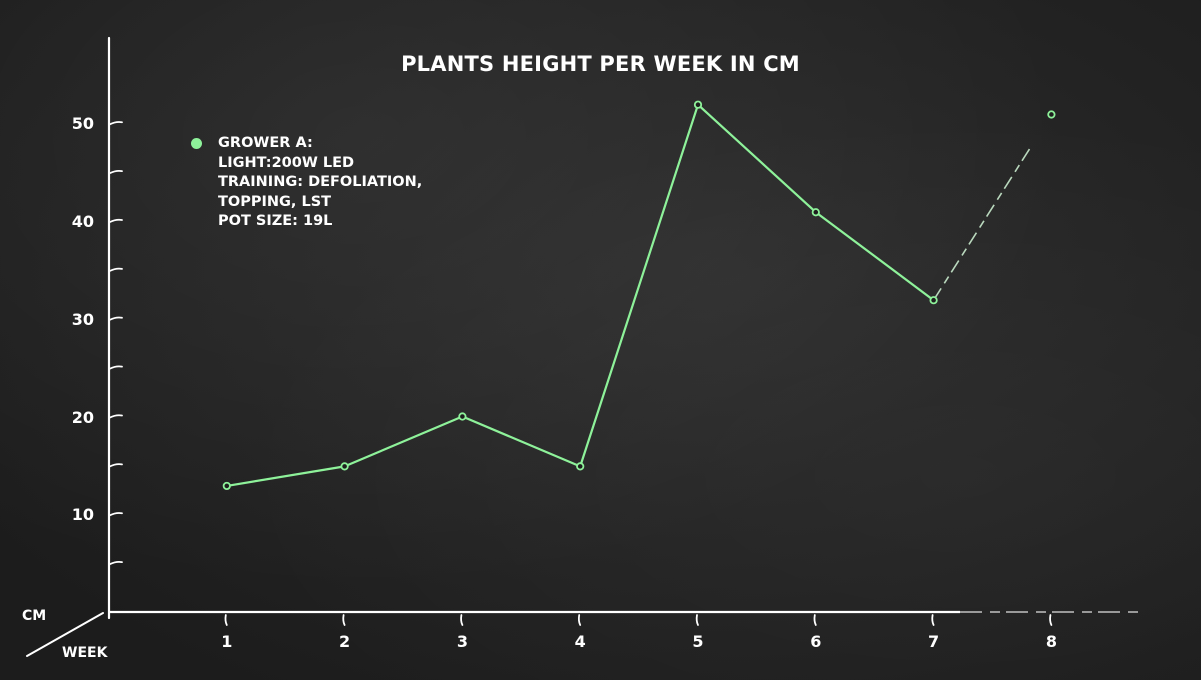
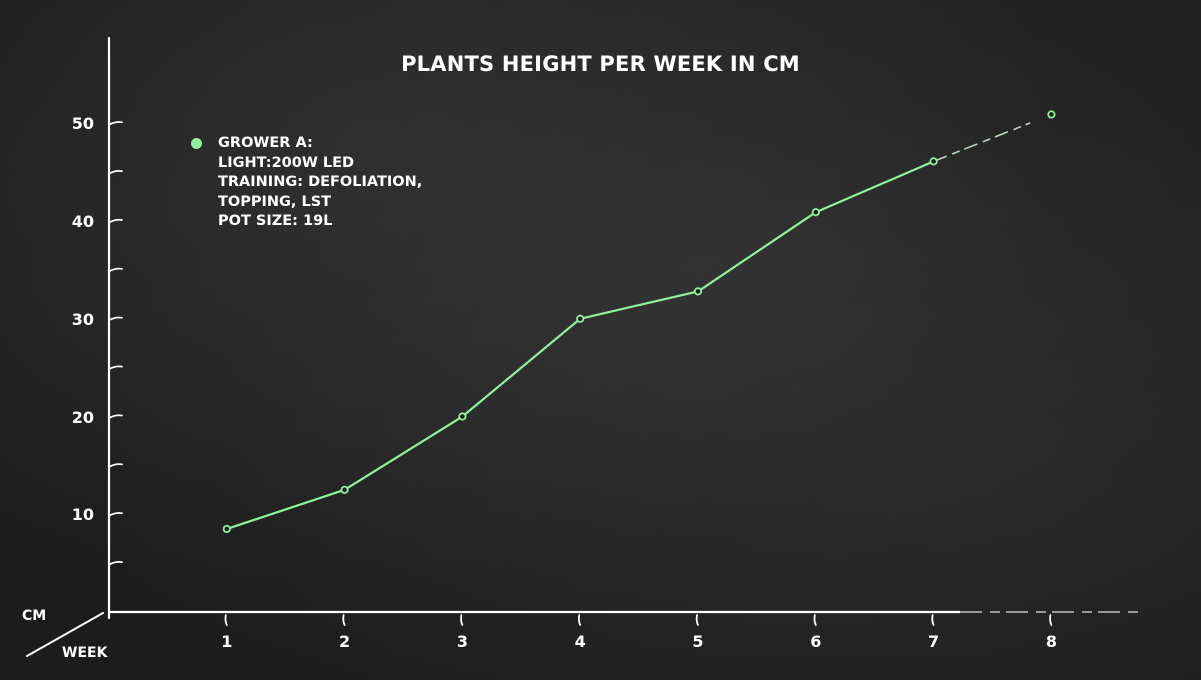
1: 13 -> 9
2: 15 -> 13
4: 15 -> 30
5: 52 -> 33
7: 32 -> 46
